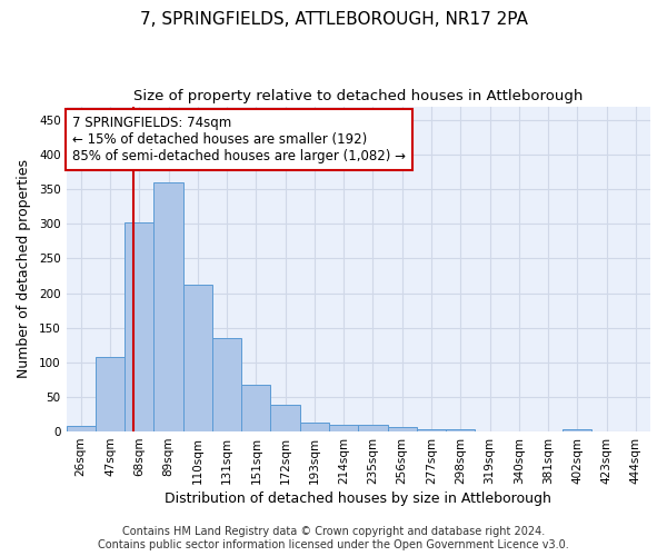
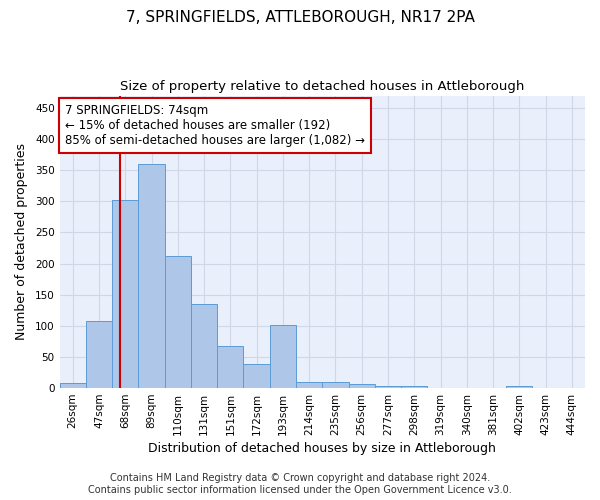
193sqm: 13 -> 102
